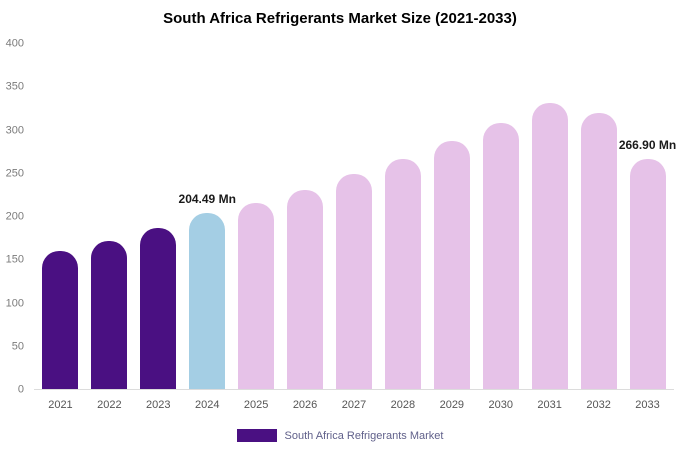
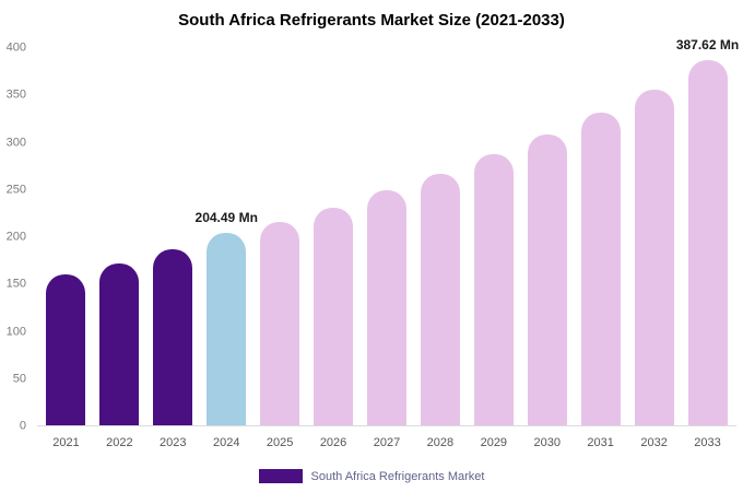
2032: 320 -> 360
2033: 266.90 -> 387.62
